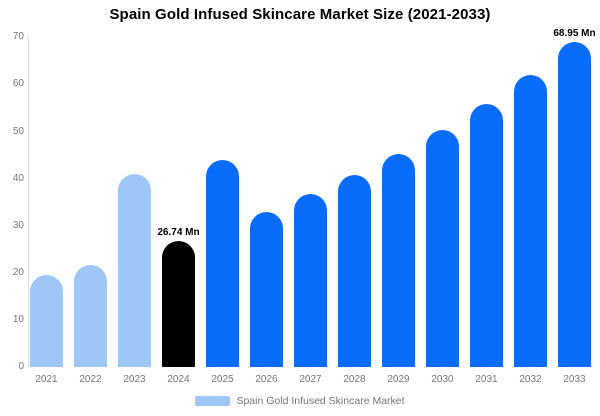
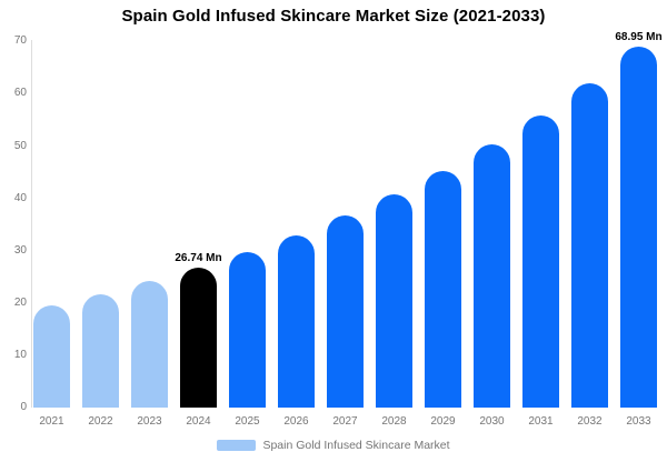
2023: 41 -> 24
2025: 44 -> 30
